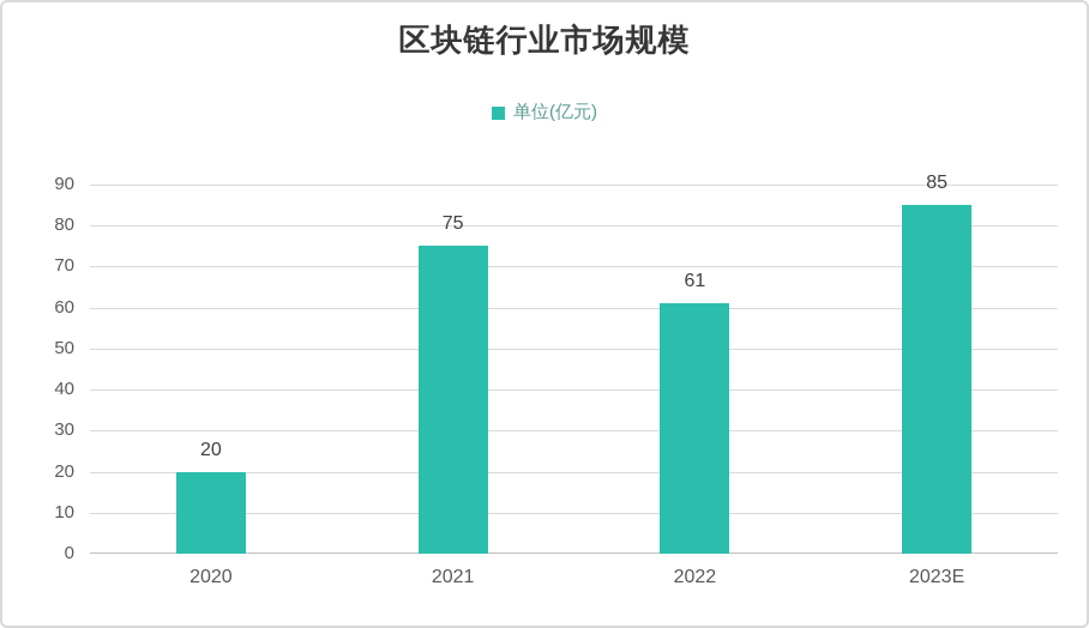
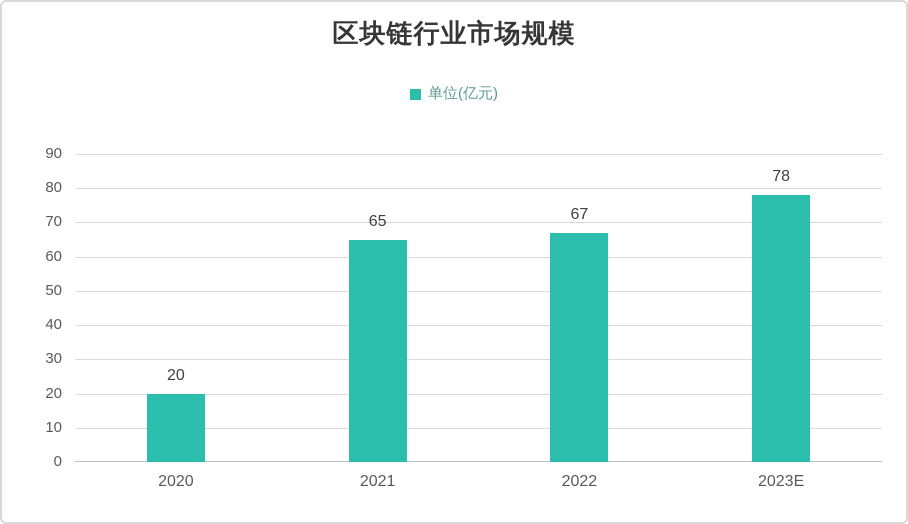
2021: 75 -> 65
2022: 61 -> 67
2023E: 85 -> 78
